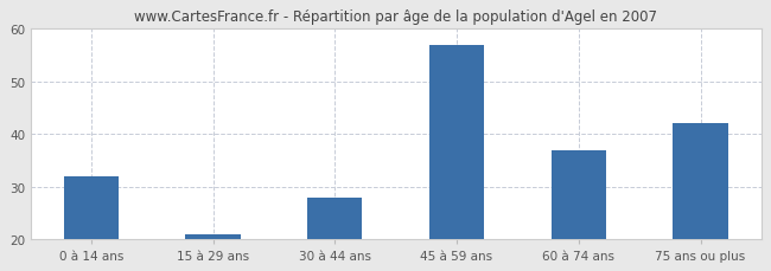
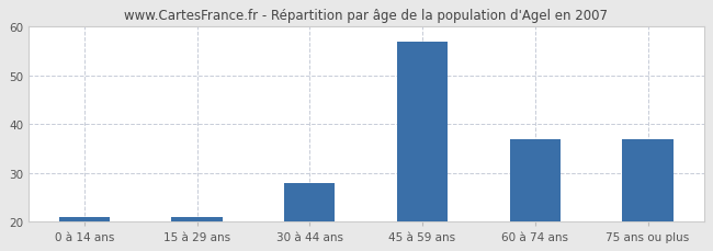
0 à 14 ans: 32 -> 21
75 ans ou plus: 42 -> 37
